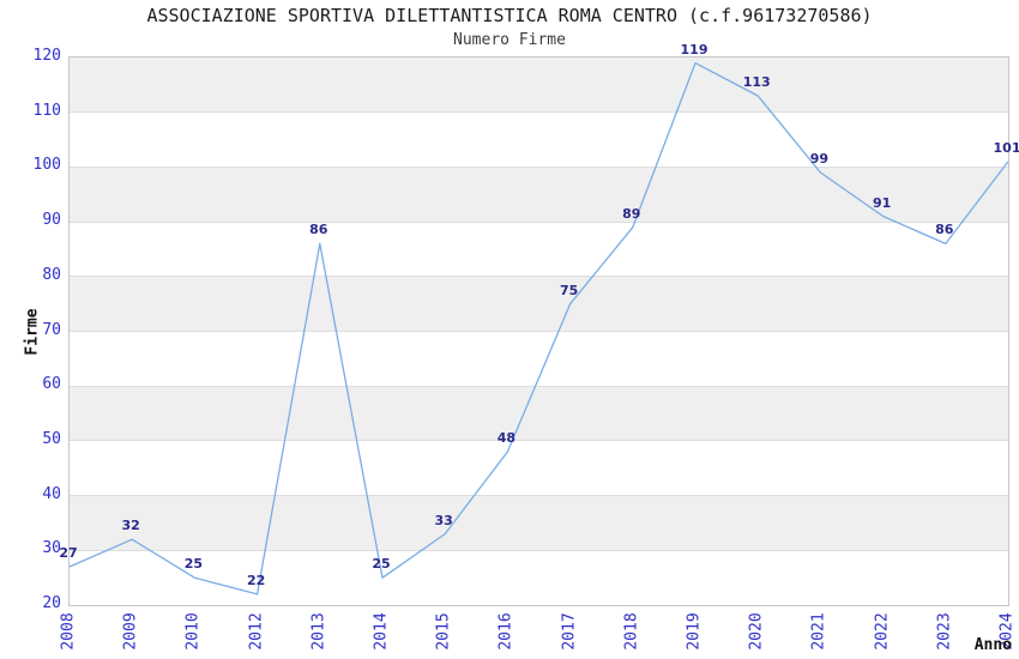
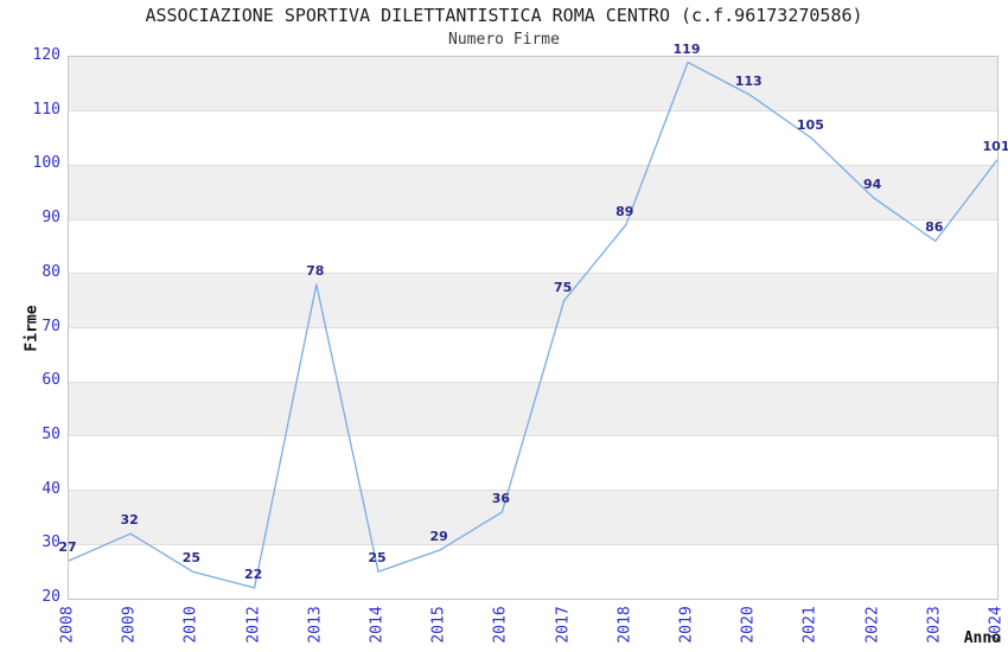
2013: 86 -> 78
2015: 33 -> 29
2016: 48 -> 36
2021: 99 -> 105
2022: 91 -> 94
